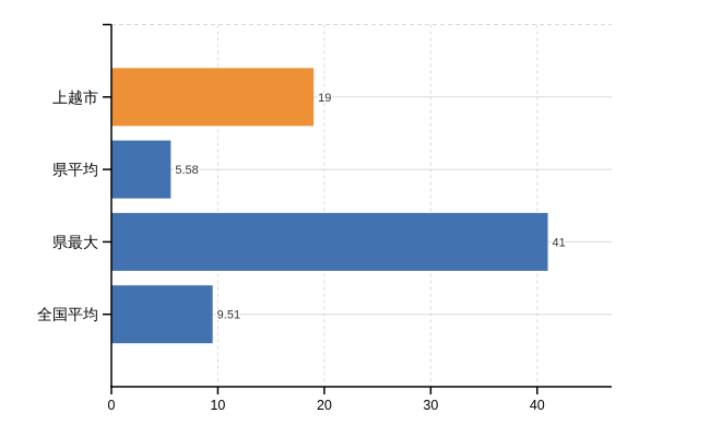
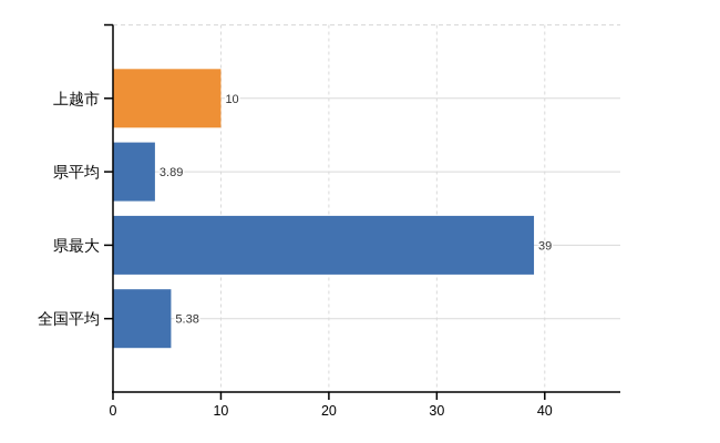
上越市: 19 -> 10
県平均: 5.58 -> 3.89
県最大: 41 -> 39
全国平均: 9.51 -> 5.38
